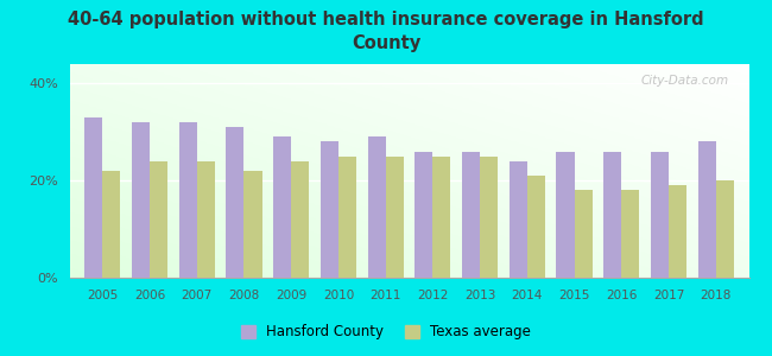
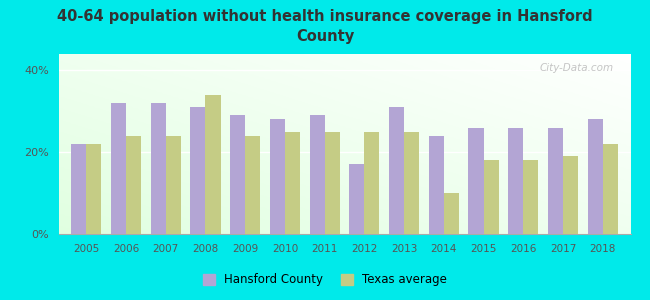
Hansford County/2005: 33% -> 22%
Texas average/2008: 22% -> 34%
Hansford County/2012: 26% -> 17%
Hansford County/2013: 26% -> 31%
Texas average/2014: 21% -> 10%
Texas average/2018: 20% -> 22%
